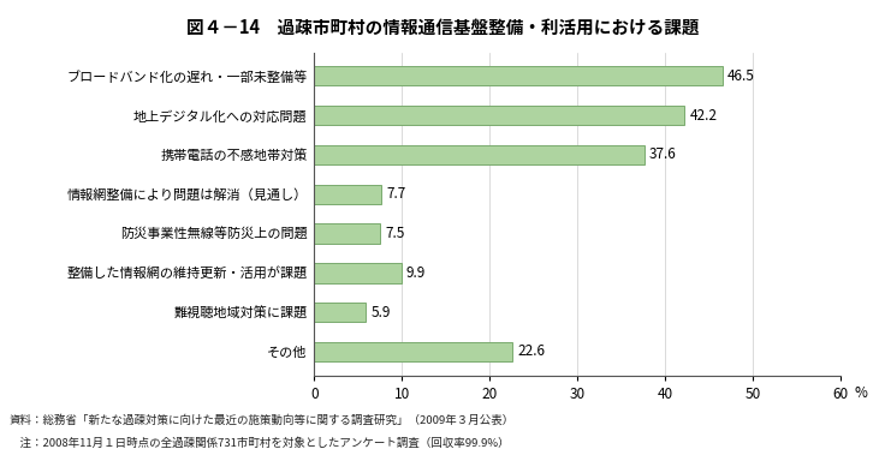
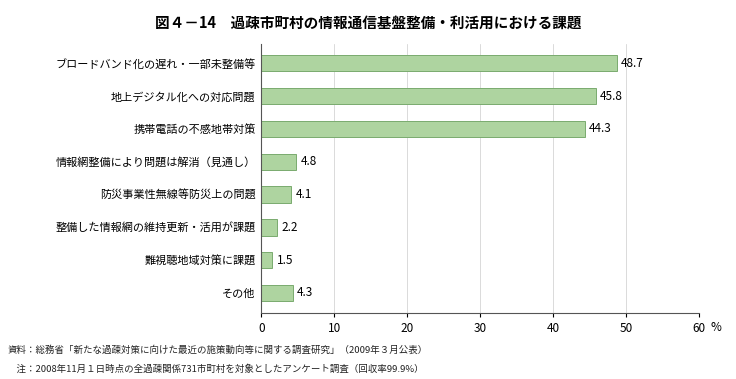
ブロードバンド化の遅れ・一部未整備等: 46.5 -> 48.7
地上デジタル化への対応問題: 42.2 -> 45.8
携帯電話の不感地帯対策: 37.6 -> 44.3
情報網整備により問題は解消（見通し）: 7.7 -> 4.8
防災事業性無線等防災上の問題: 7.5 -> 4.1
整備した情報網の維持更新・活用が課題: 9.9 -> 2.2
難視聴地域対策に課題: 5.9 -> 1.5
その他: 22.6 -> 4.3
